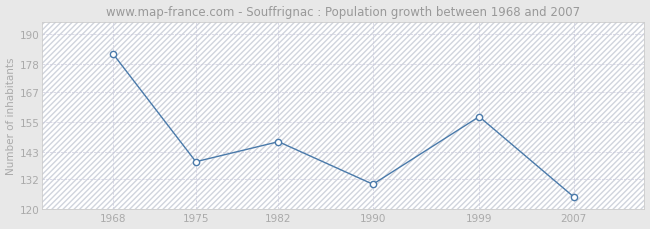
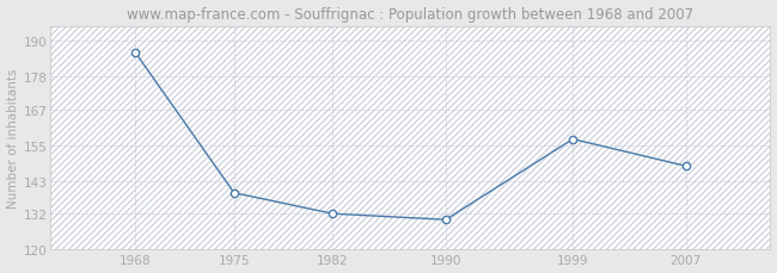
1968: 182 -> 186
1982: 147 -> 132
2007: 125 -> 148
